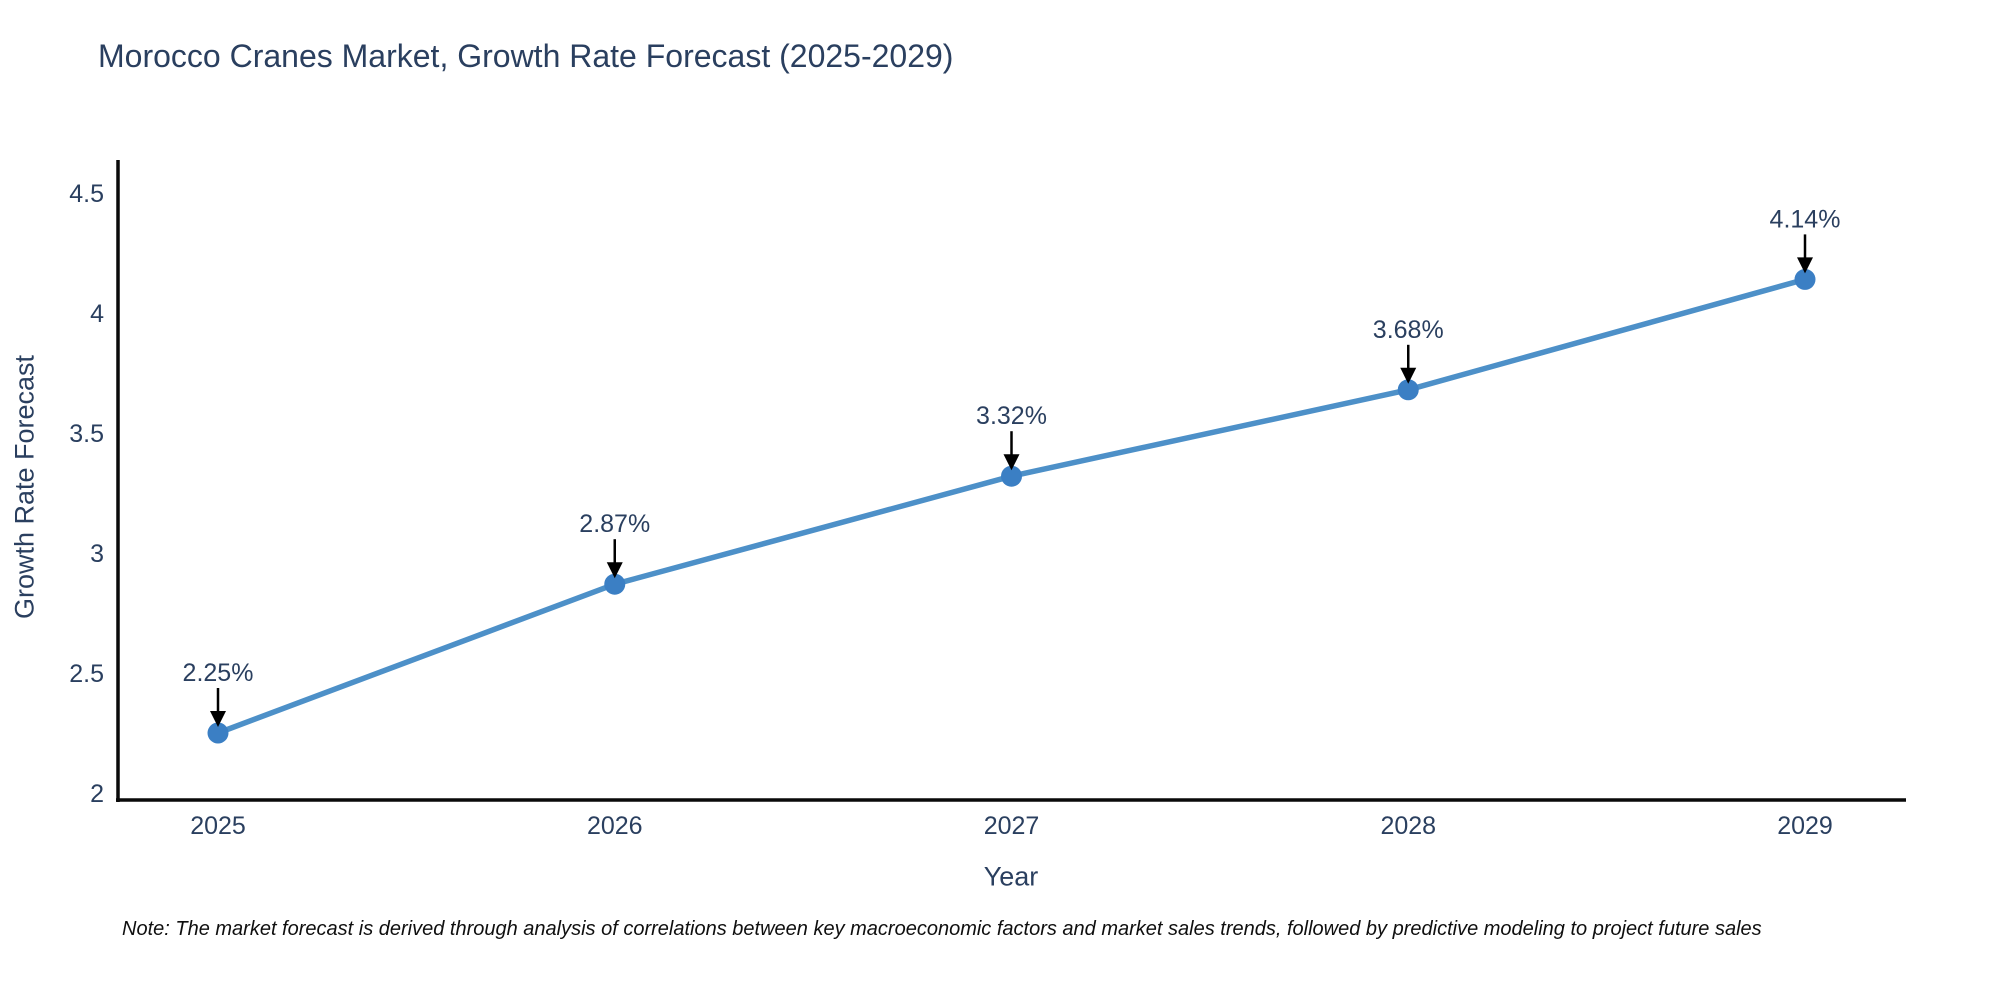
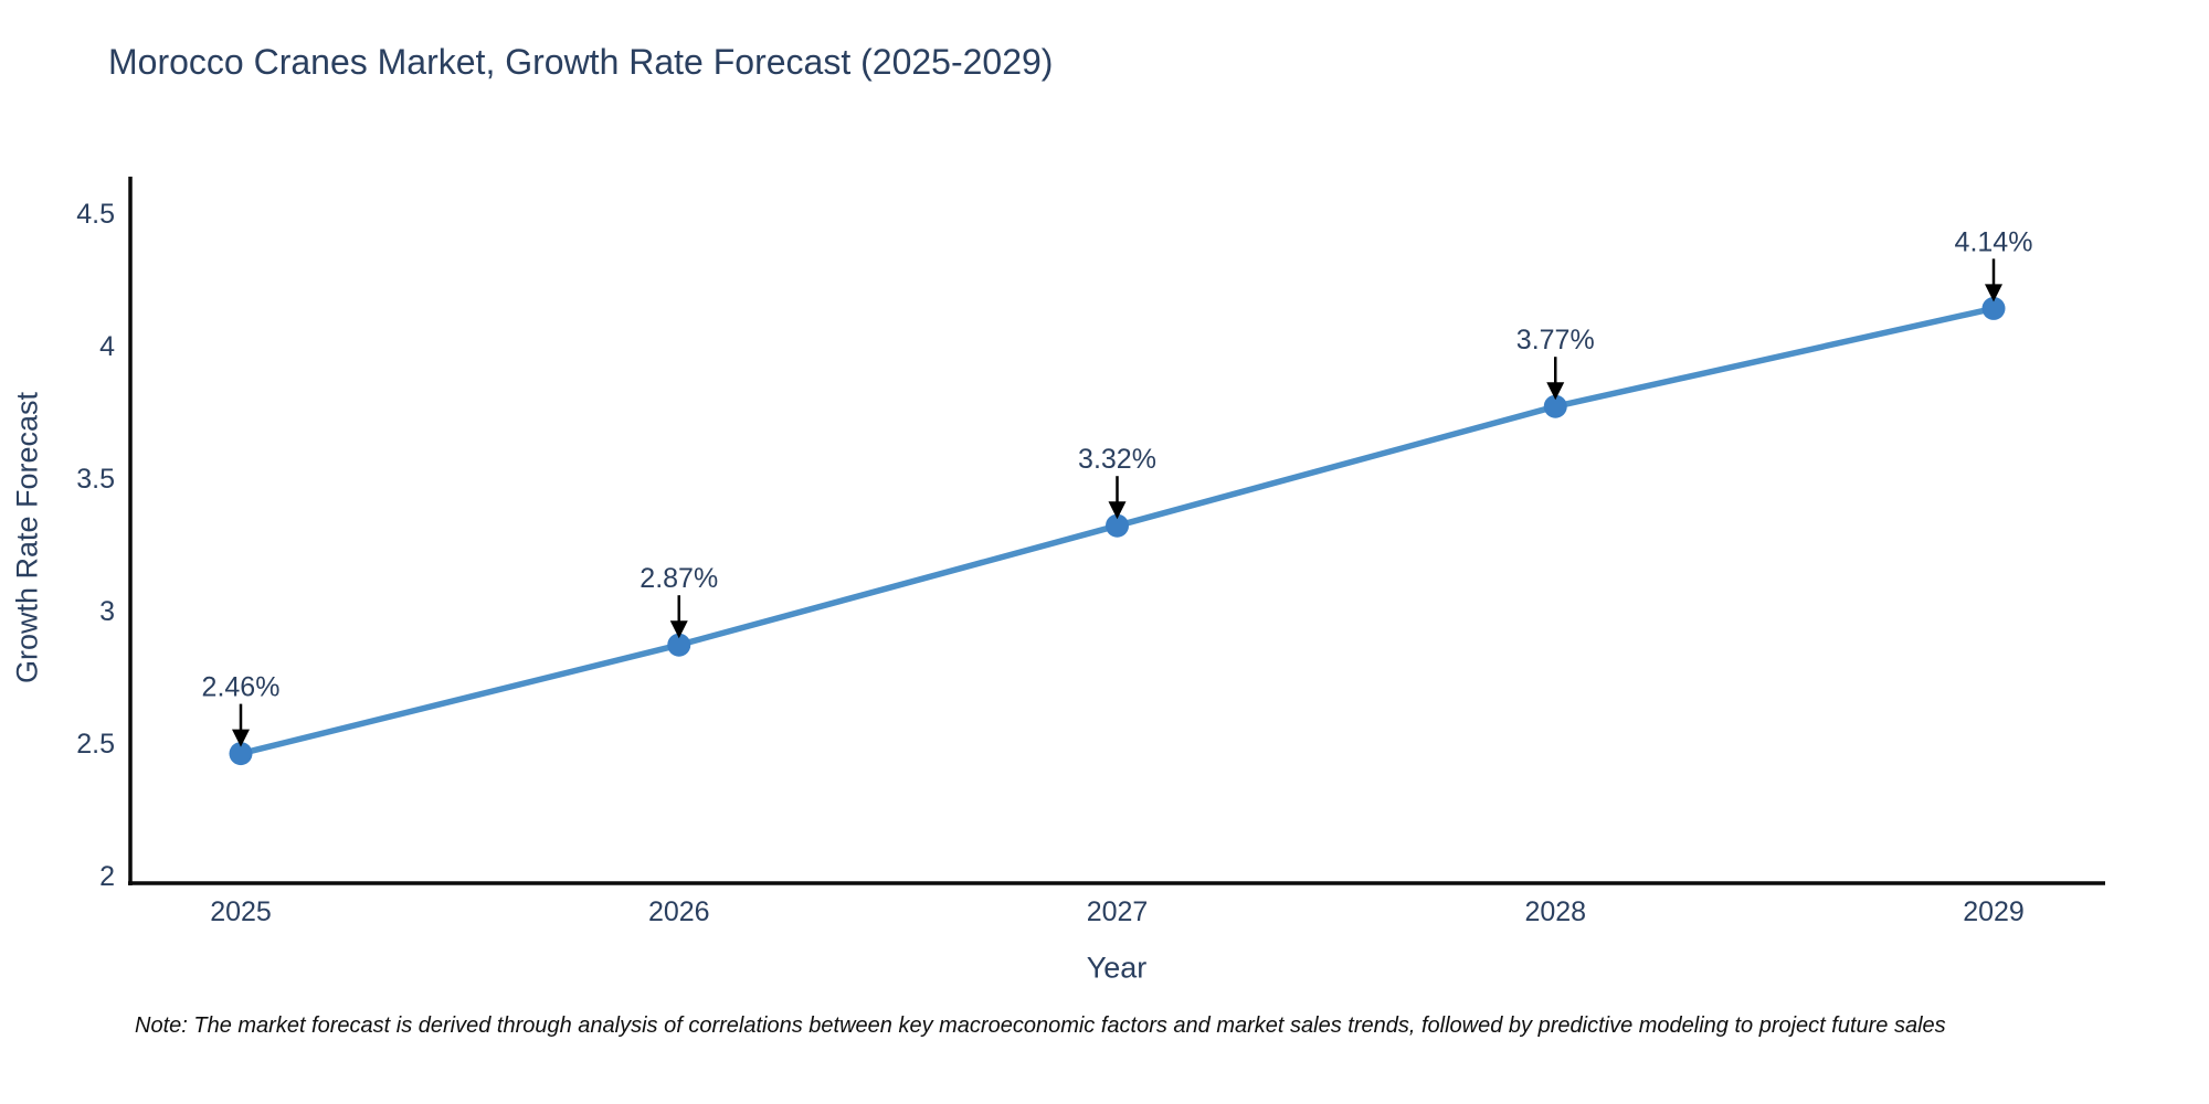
2025: 2.25% -> 2.46%
2028: 3.68% -> 3.77%
